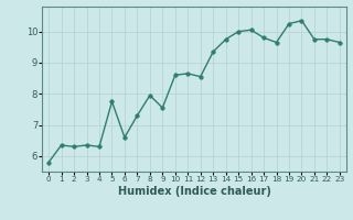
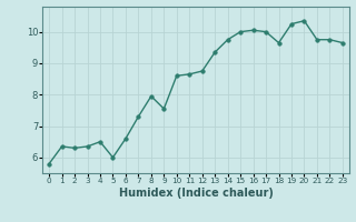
4: 6.30 -> 6.50
5: 7.75 -> 6.00
12: 8.55 -> 8.75
17: 9.80 -> 10.00
